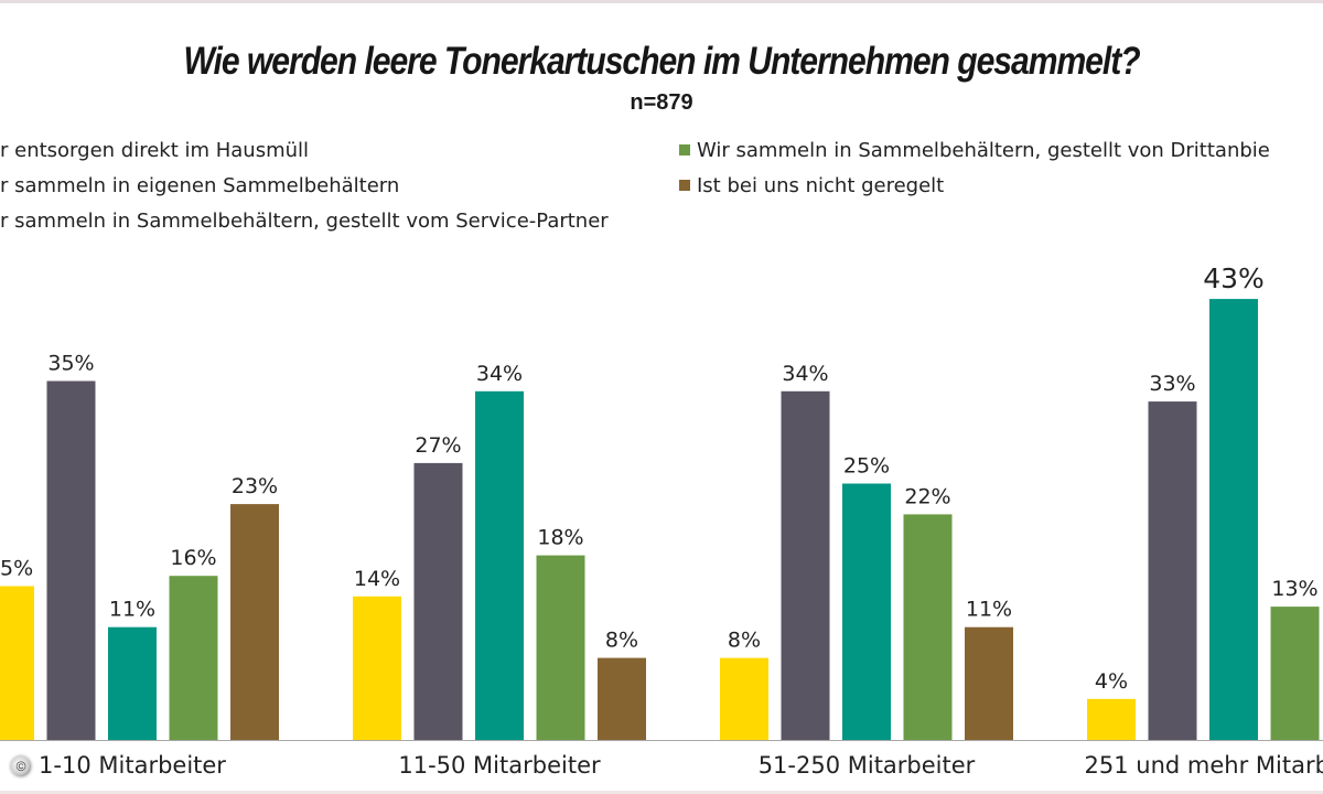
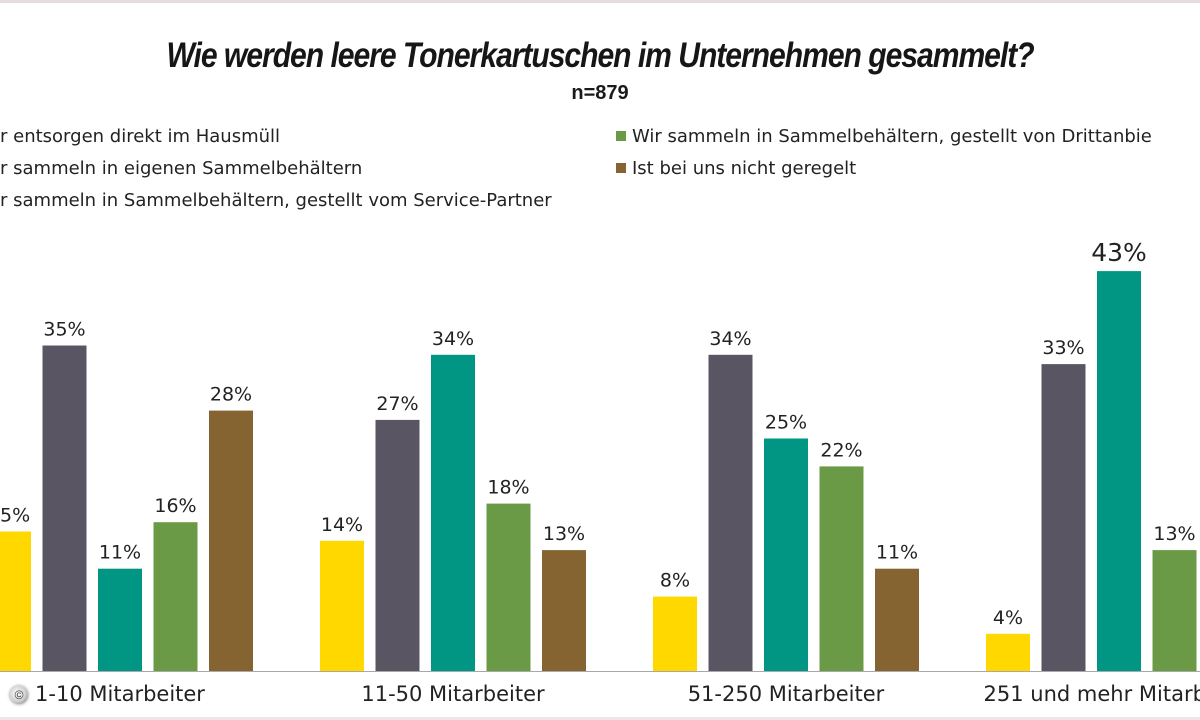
Ist bei uns nicht geregelt/1-10 Mitarbeiter: 23% -> 28%
Ist bei uns nicht geregelt/11-50 Mitarbeiter: 8% -> 13%
